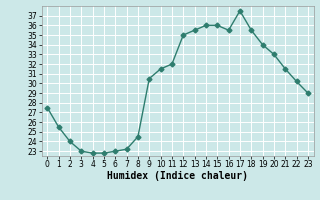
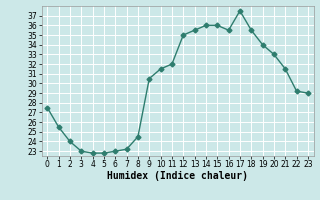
22: 30.2 -> 29.2
